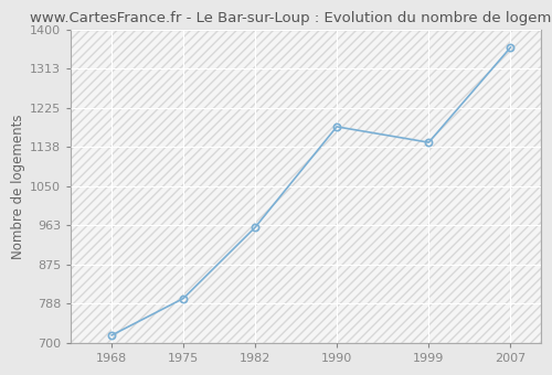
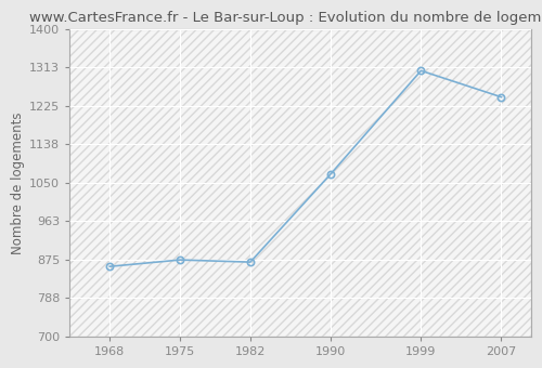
1968: 718 -> 860
1975: 800 -> 875
1982: 958 -> 870
1990: 1183 -> 1070
1999: 1148 -> 1305
2007: 1360 -> 1245
